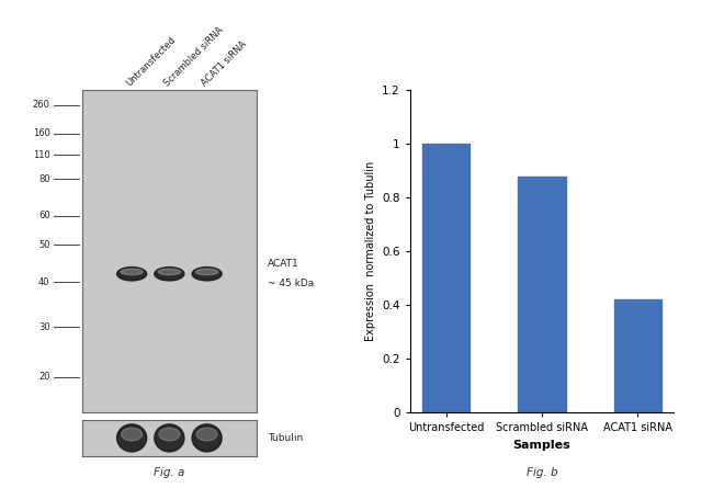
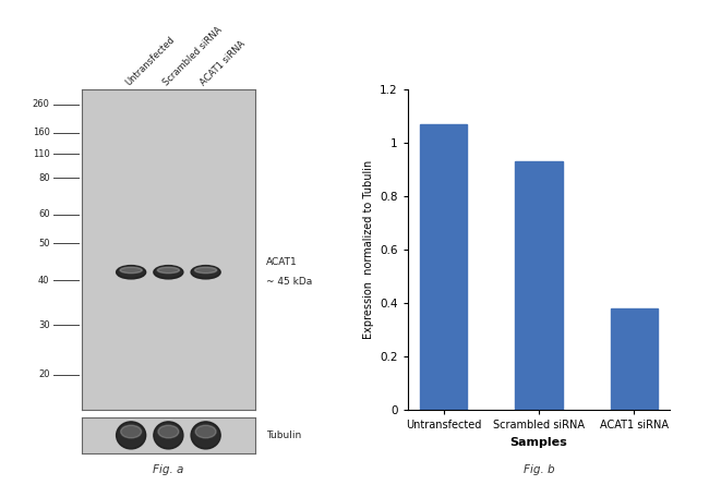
Untransfected: 1.00 -> 1.07
Scrambled siRNA: 0.88 -> 0.93
ACAT1 siRNA: 0.42 -> 0.38
